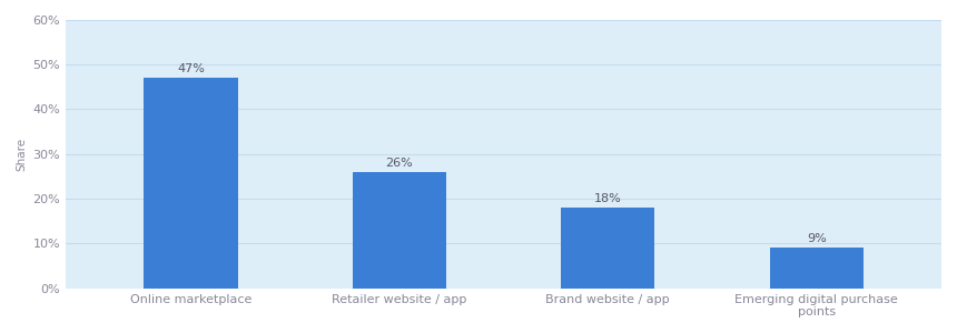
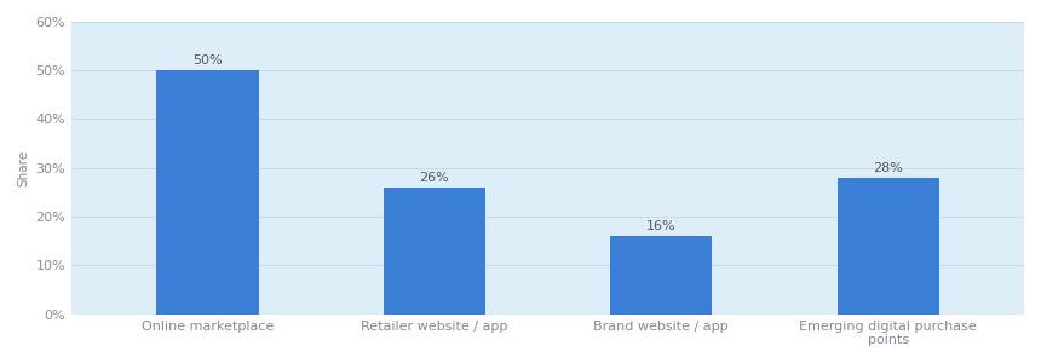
Online marketplace: 47% -> 50%
Brand website / app: 18% -> 16%
Emerging digital purchase points: 9% -> 28%
